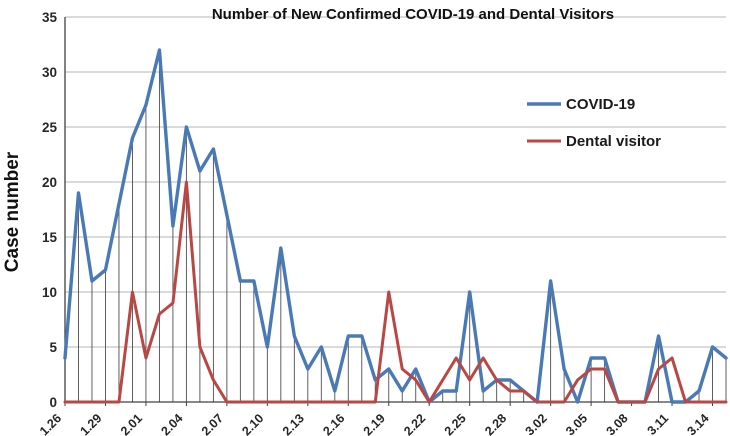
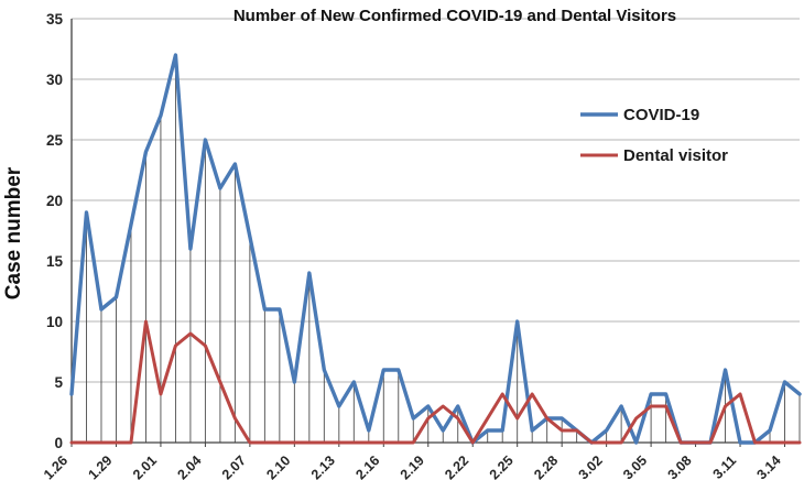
Dental visitor/2.04: 20 -> 8
Dental visitor/2.19: 10 -> 2
COVID-19/3.02: 11 -> 1
